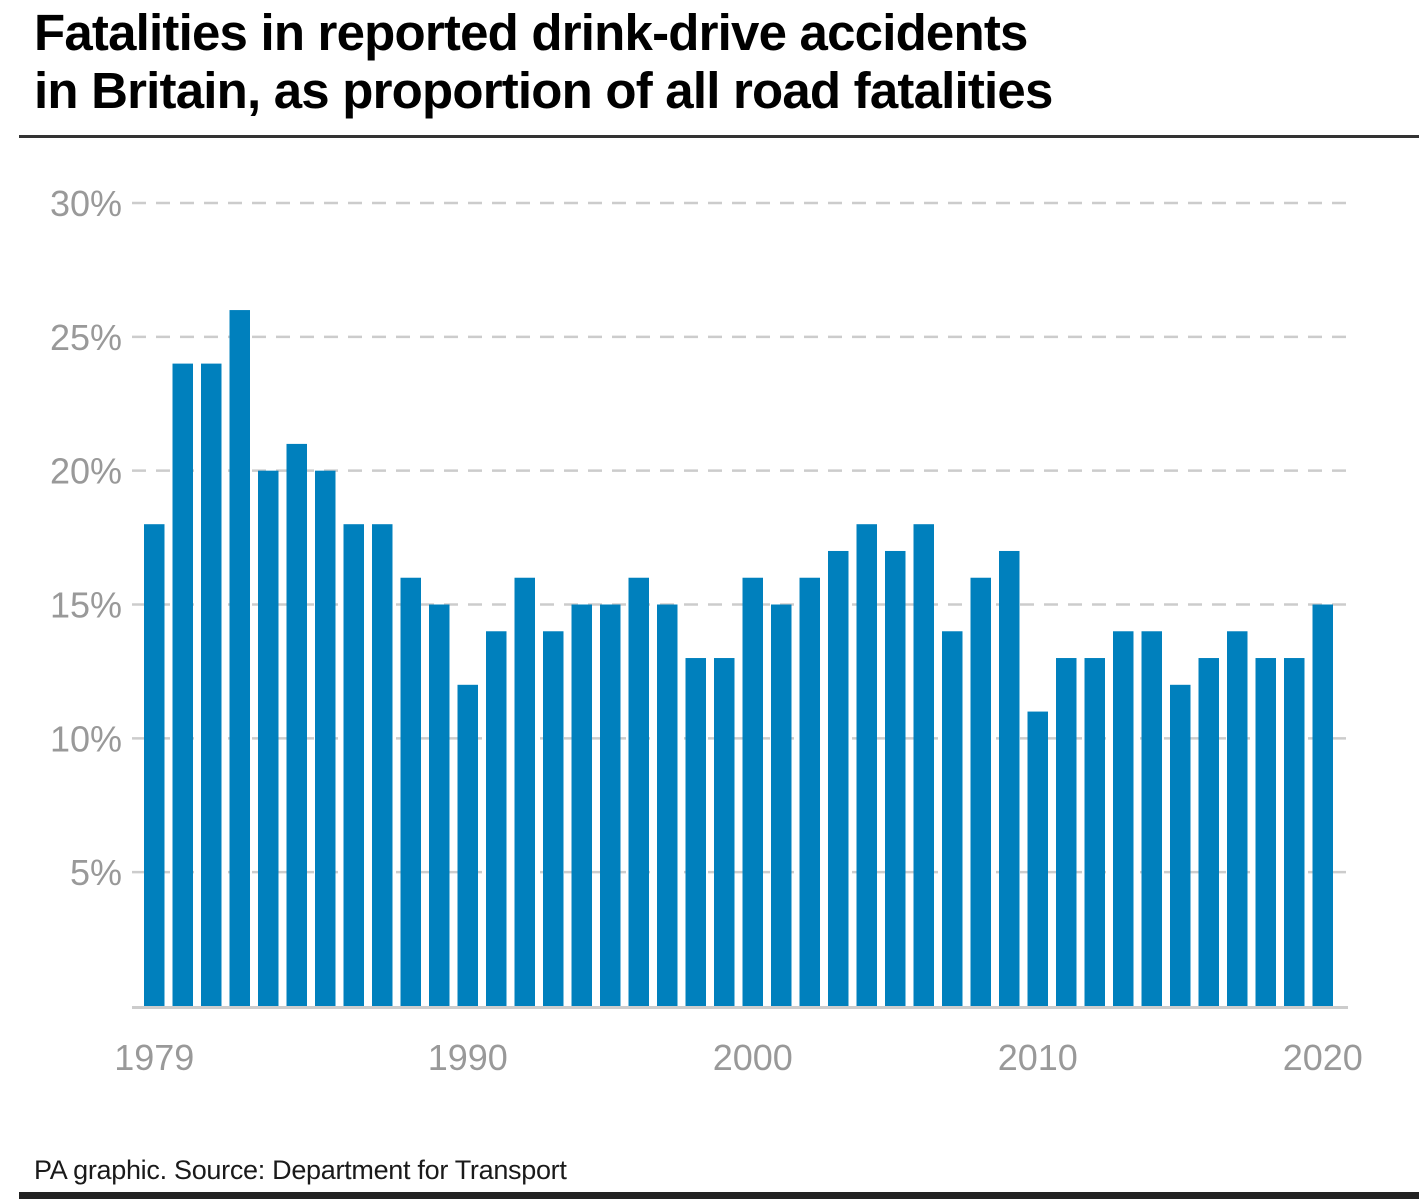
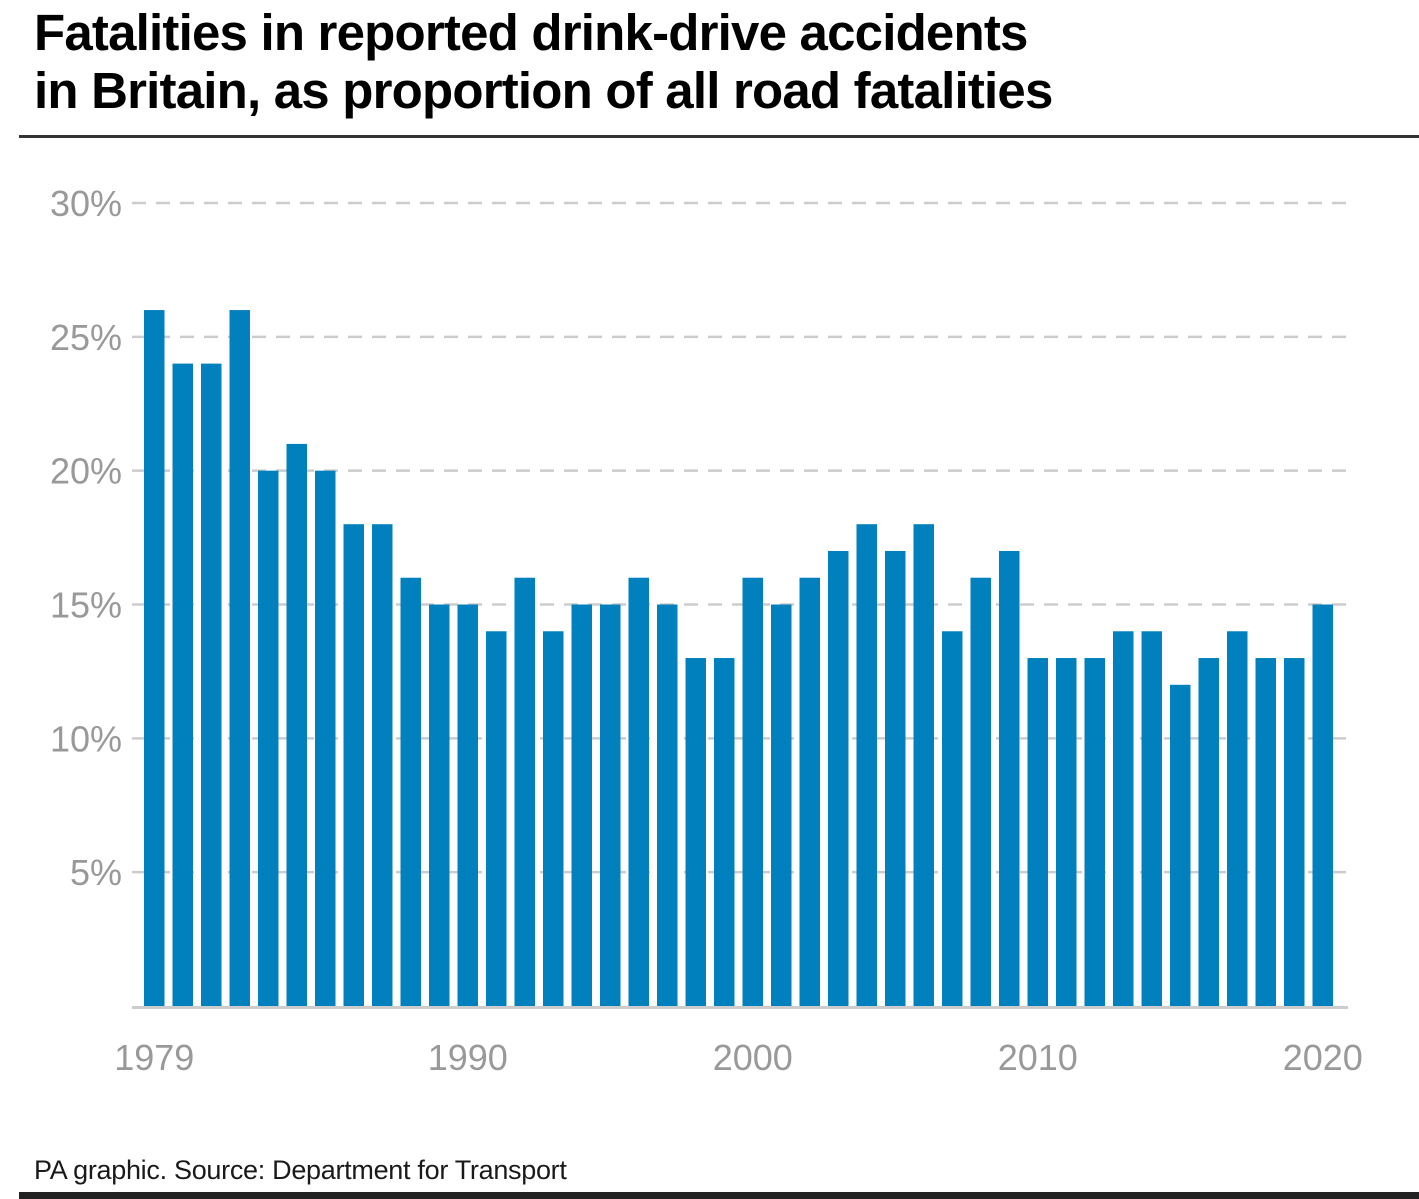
1979: 18% -> 26%
1990: 12% -> 15%
2010: 11% -> 13%
